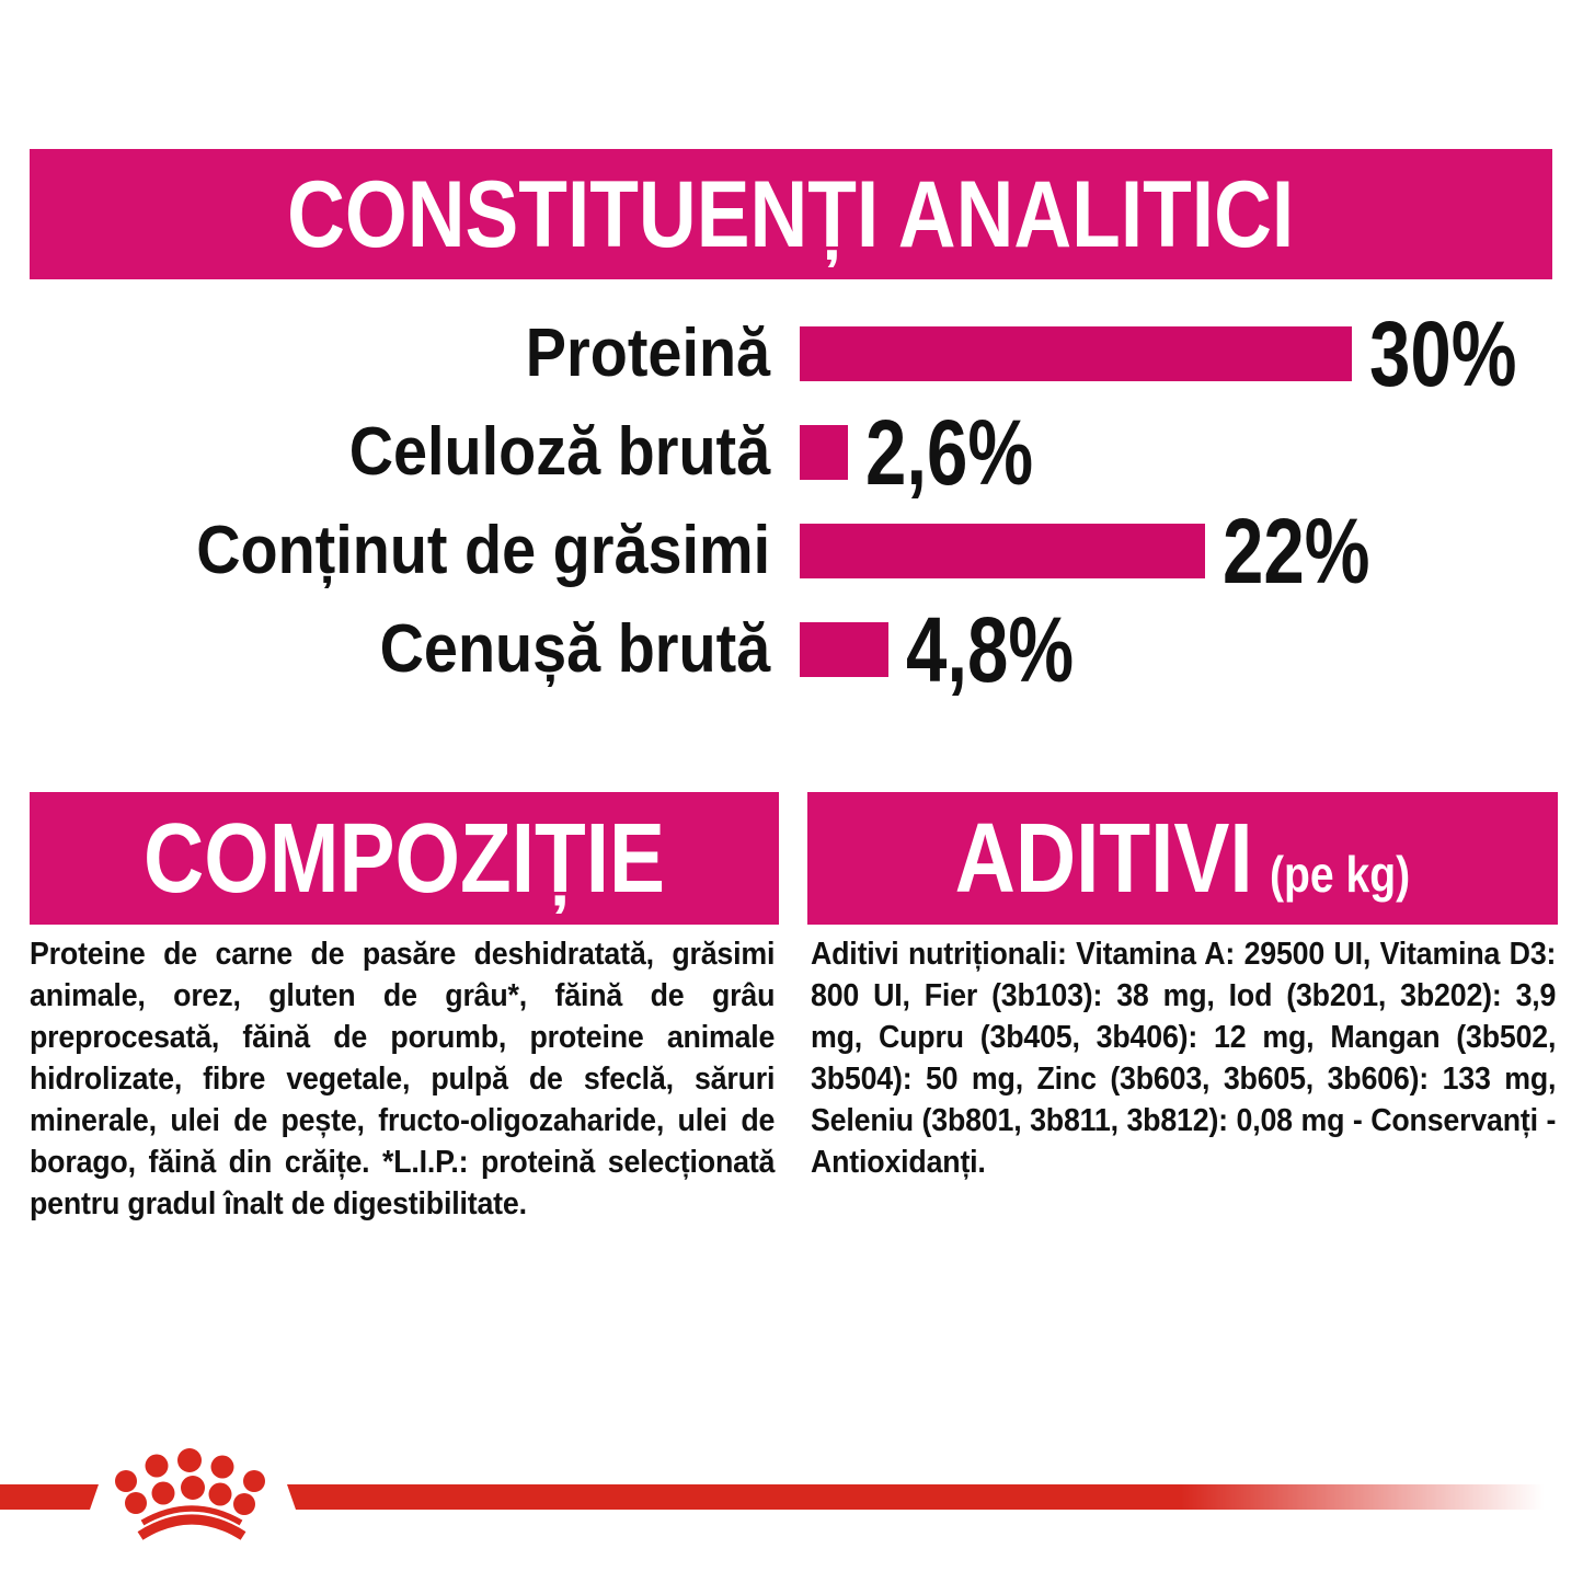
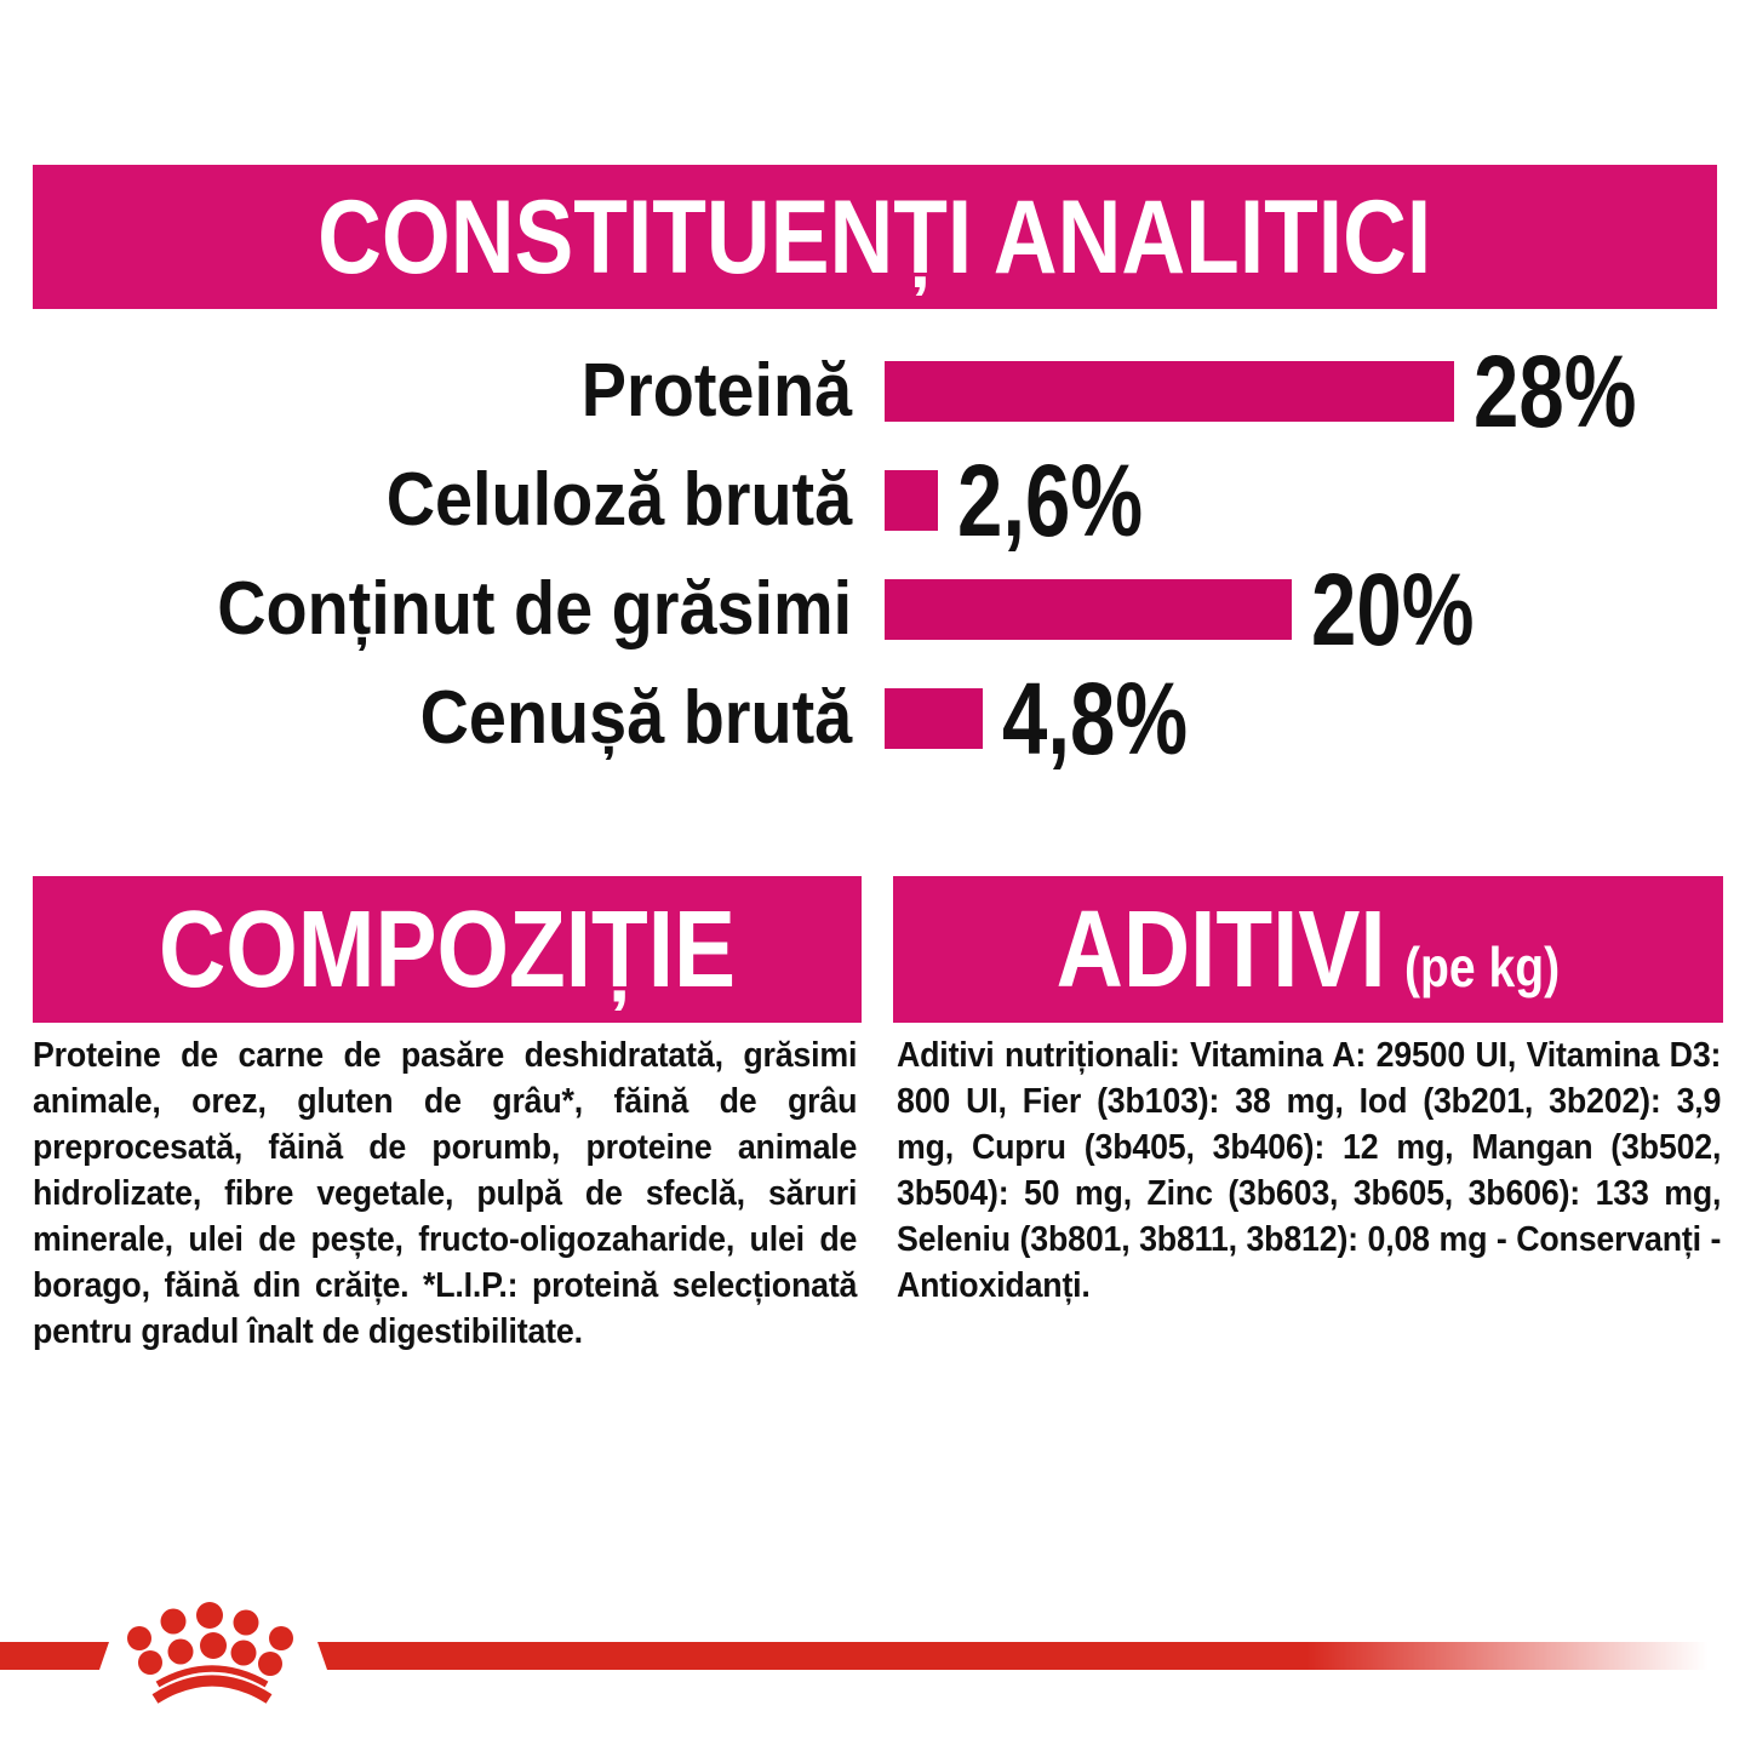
Proteină: 30% -> 28%
Conținut de grăsimi: 22% -> 20%
